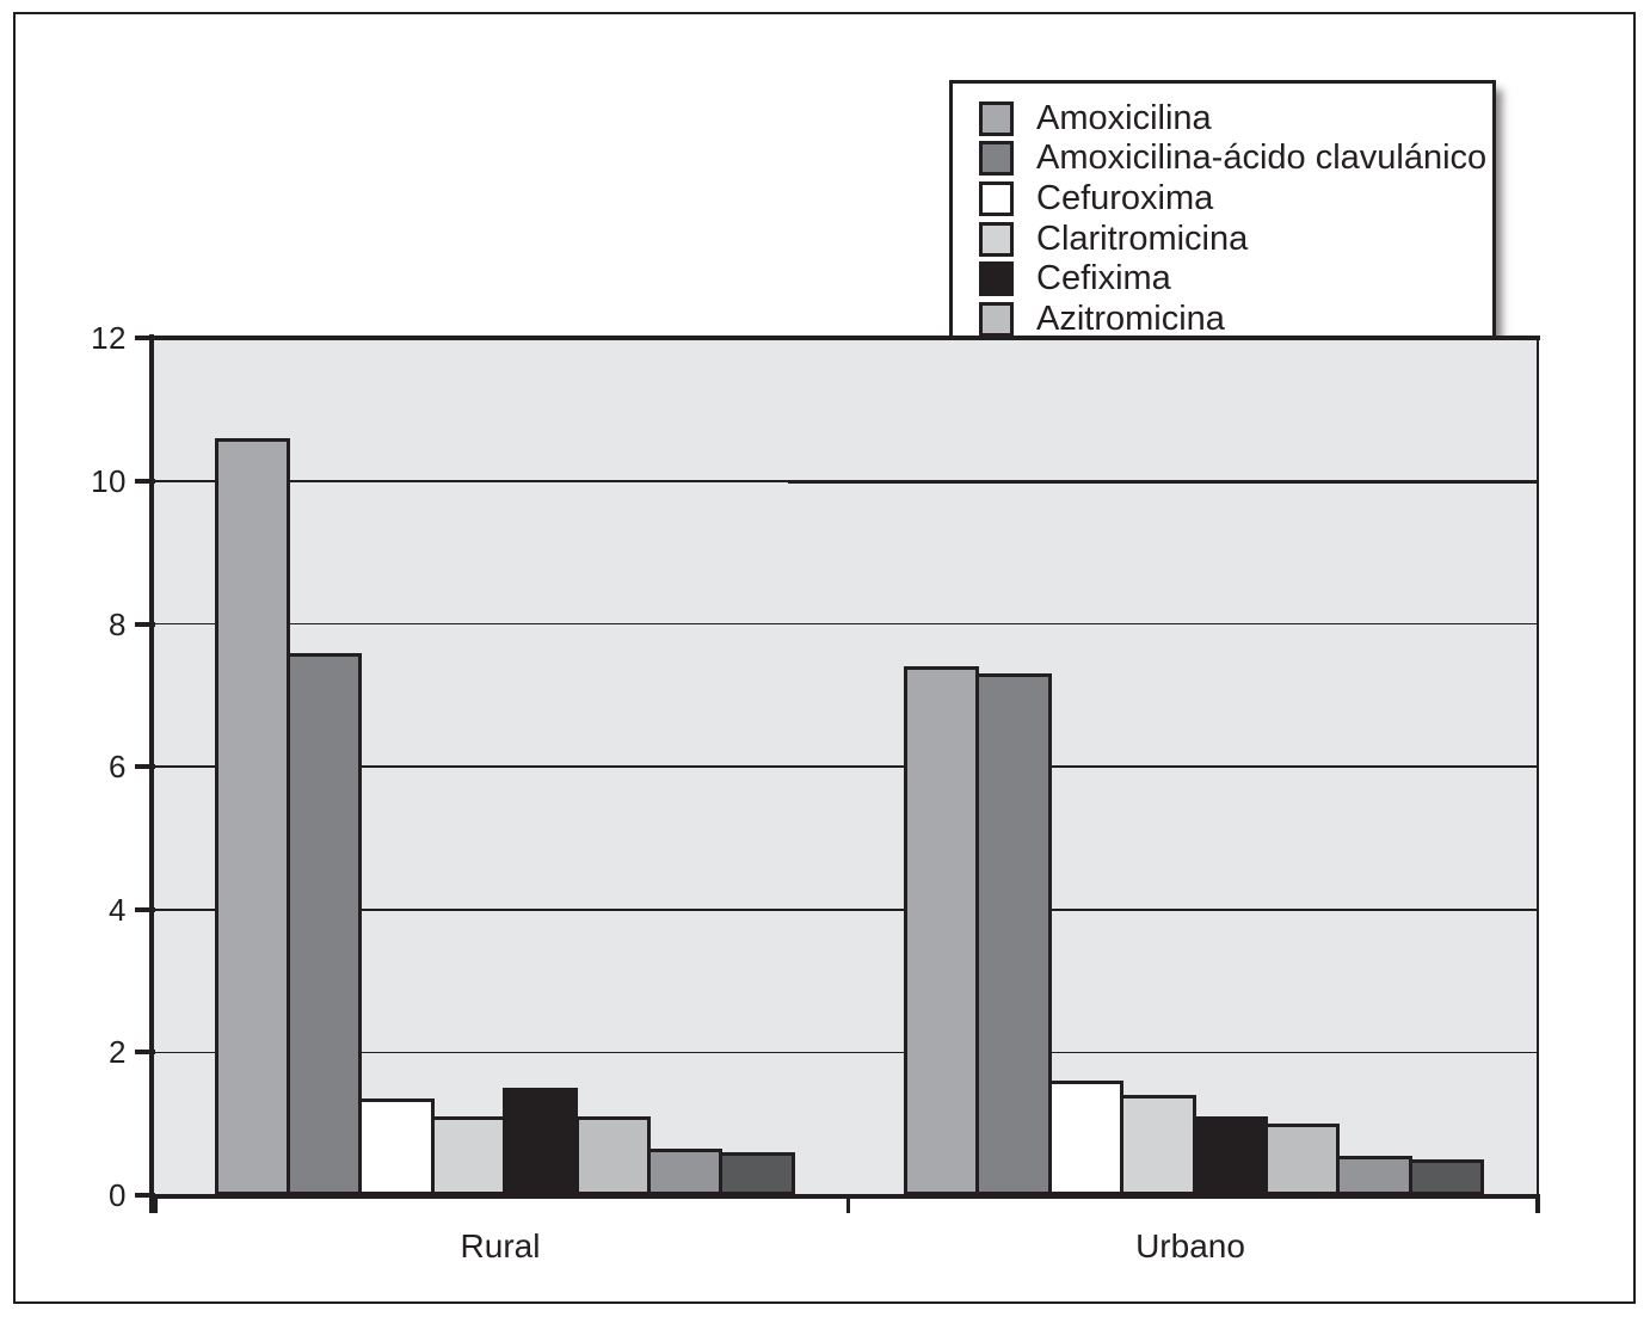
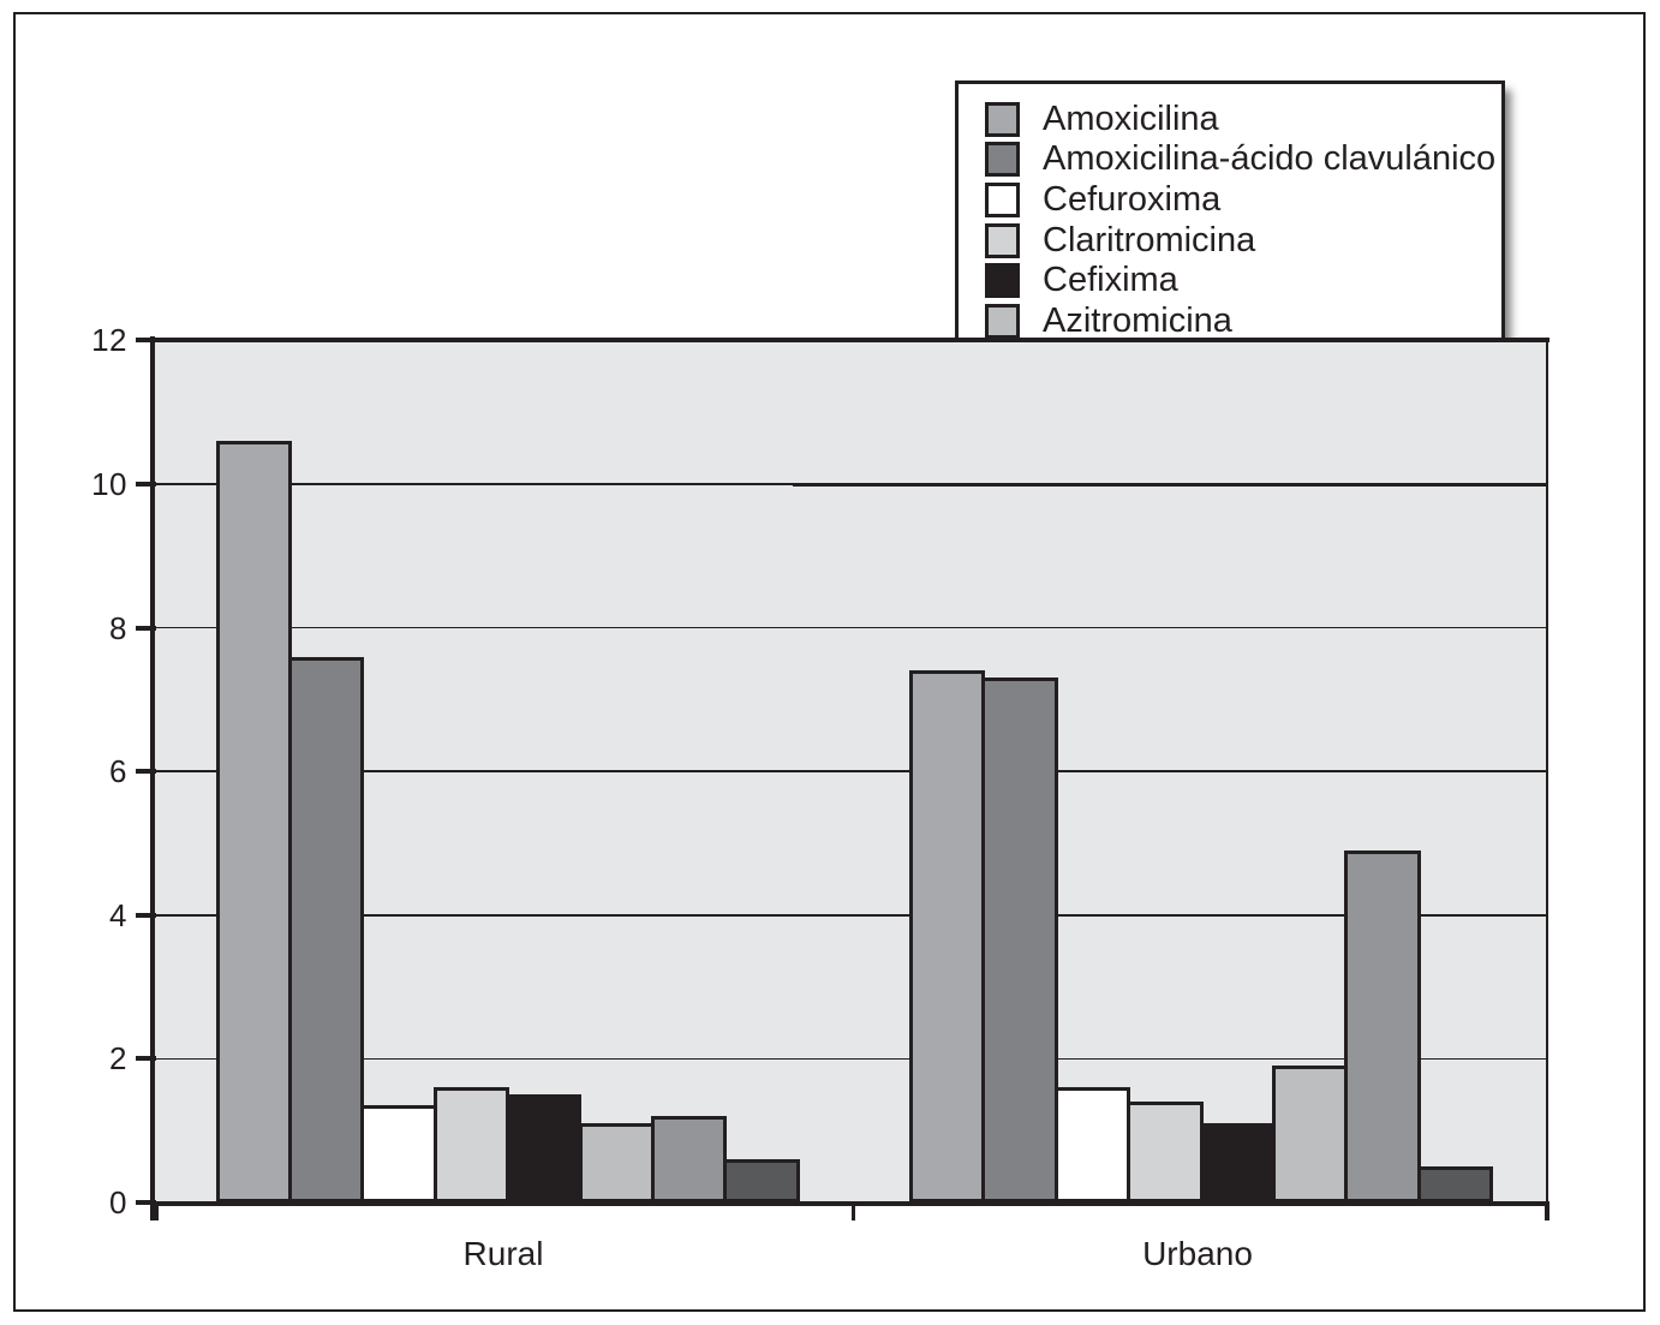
Claritromicina/Rural: 1.1 -> 1.6
Cefactor/Rural: 0.7 -> 1.2
Azitromicina/Urbano: 1.0 -> 1.9
Cefactor/Urbano: 0.6 -> 4.9
